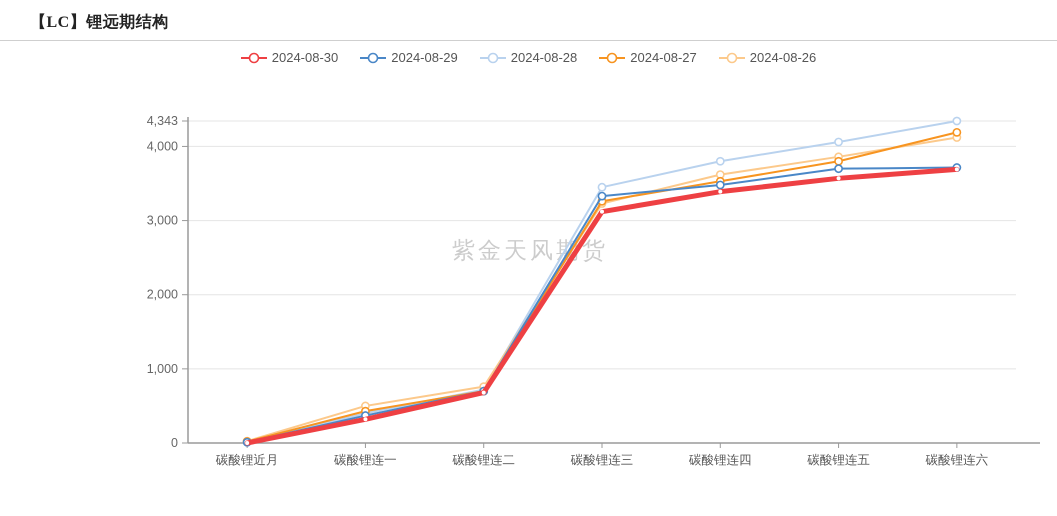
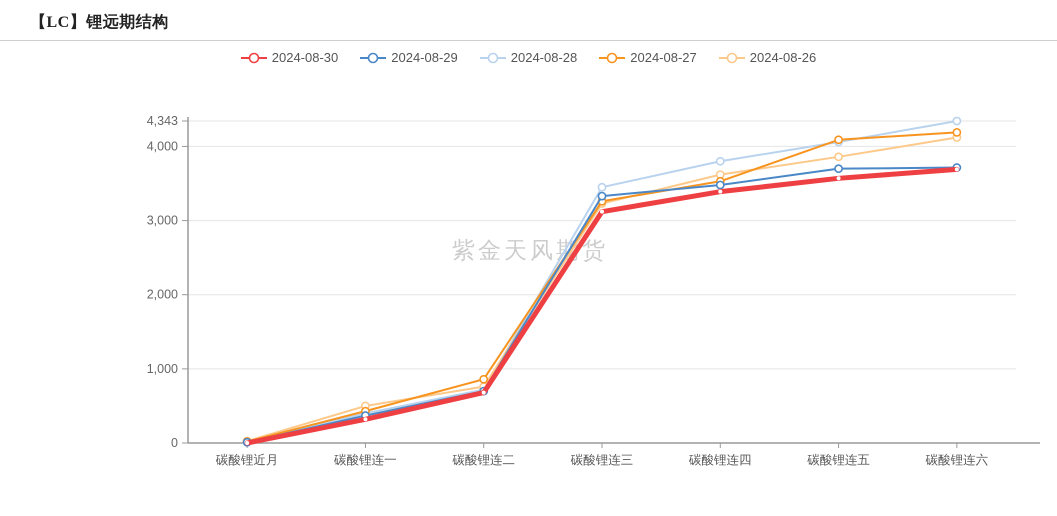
2024-08-27/碳酸锂连二: 700 -> 900
2024-08-27/碳酸锂连五: 3800 -> 4100
